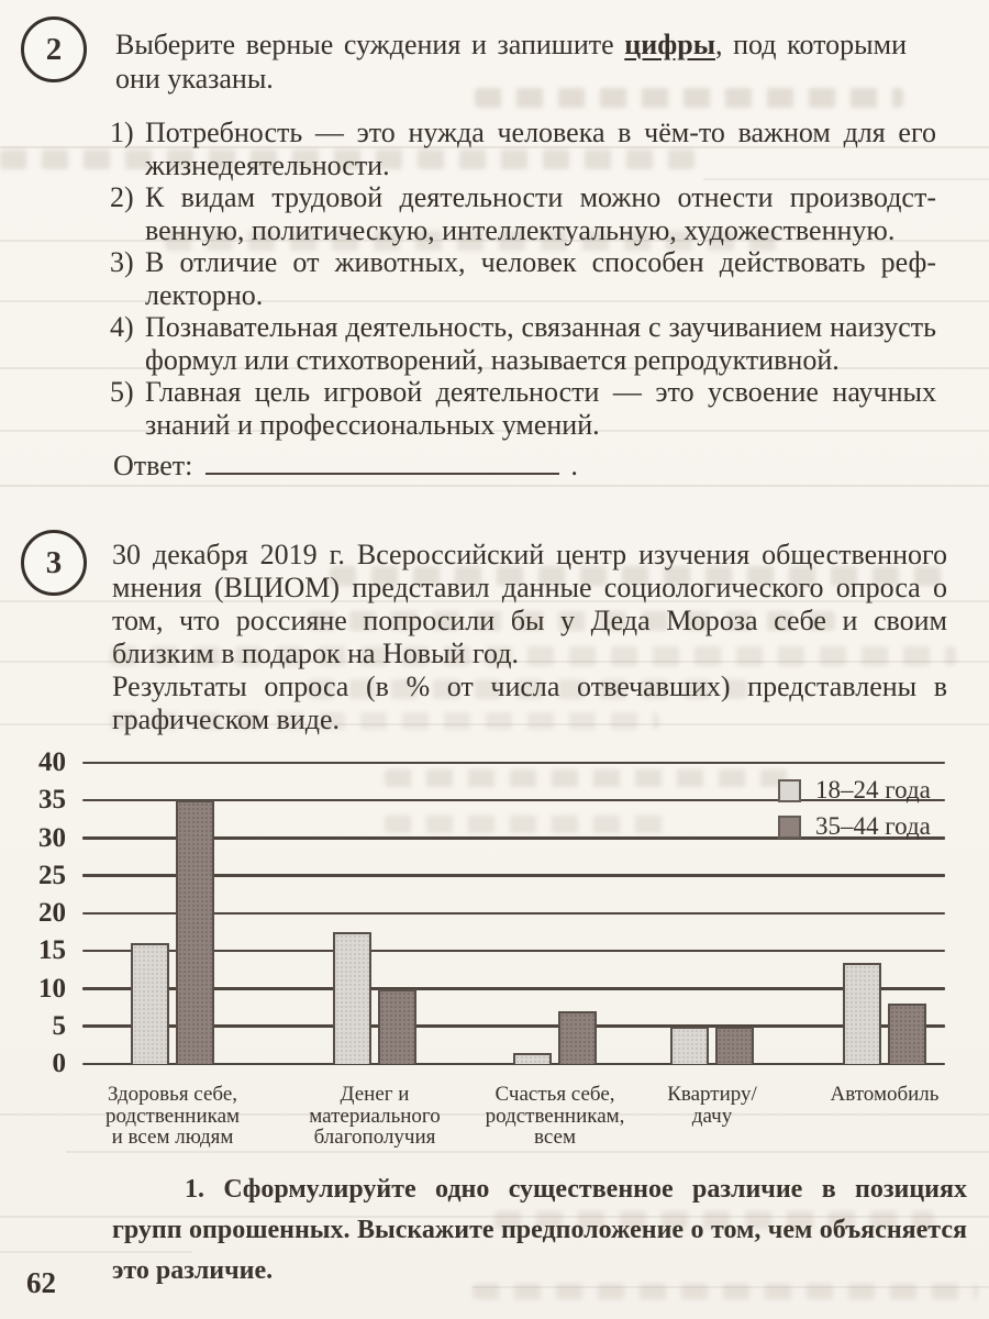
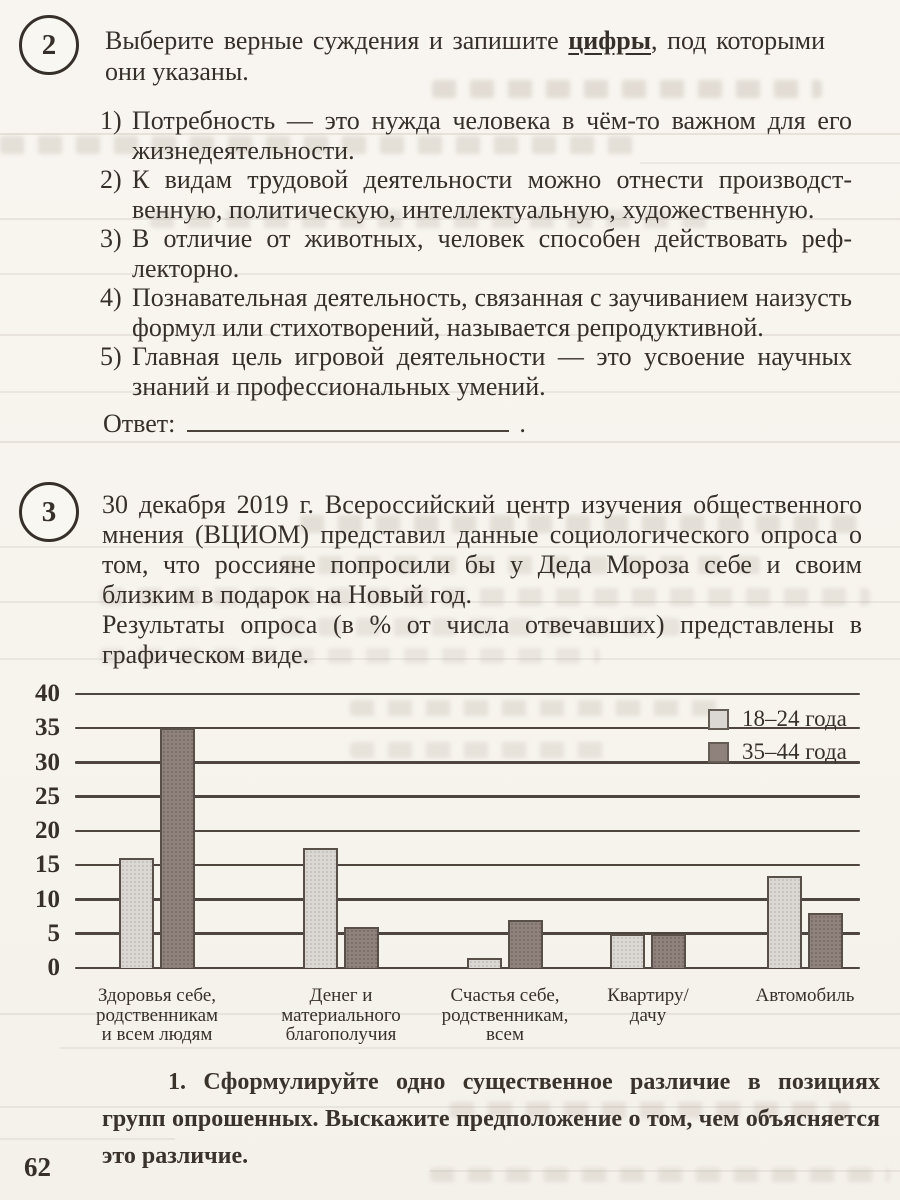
35–44 года/Денег и материального благополучия: 10 -> 6
